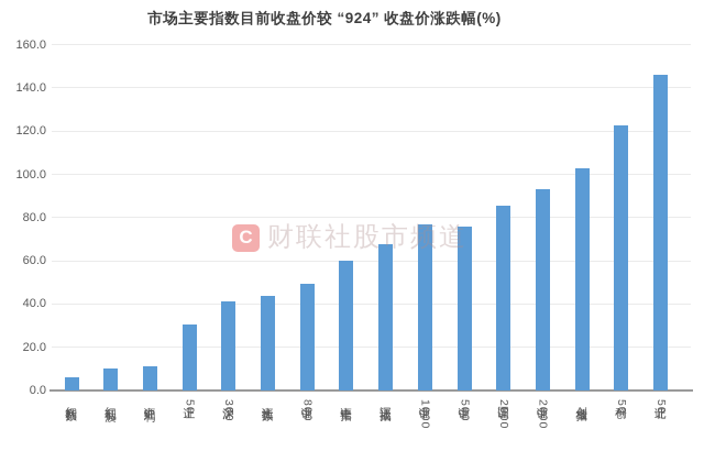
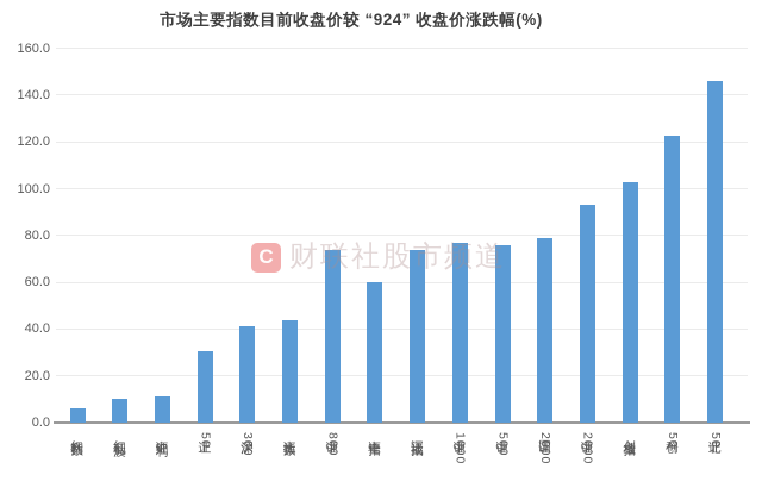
中证800: 50 -> 74
深证成指: 68 -> 74
国证2000: 86 -> 79
